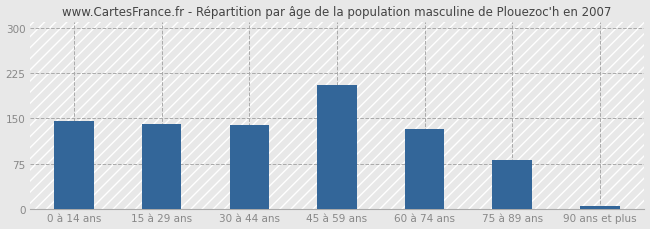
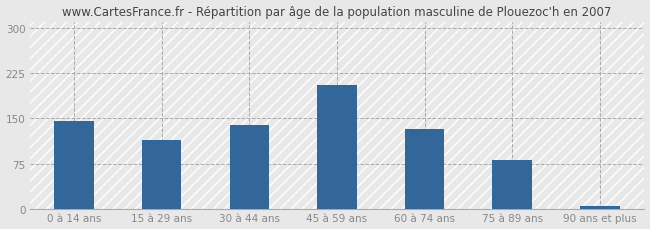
15 à 29 ans: 140 -> 114
